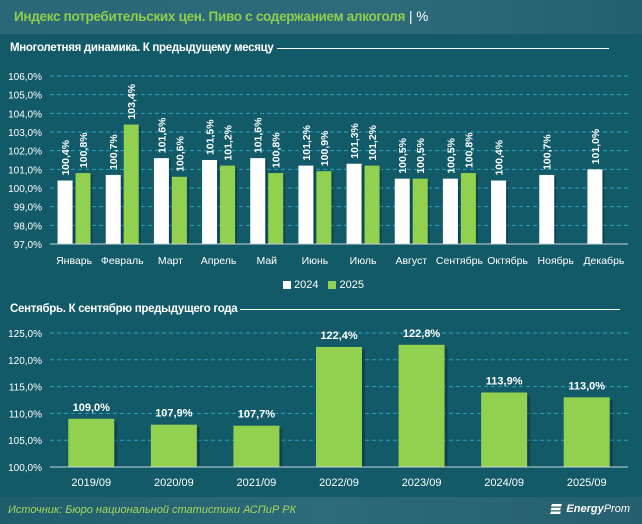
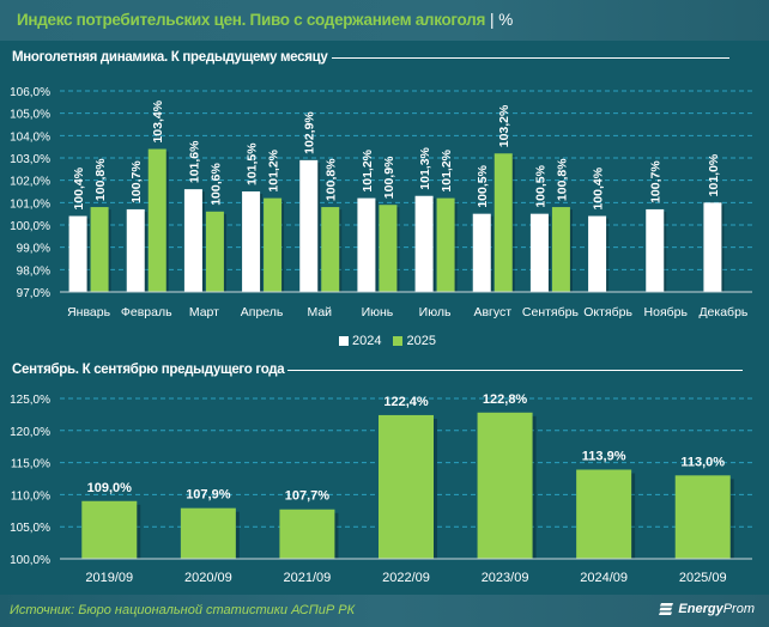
Многолетняя динамика. К предыдущему месяцу/2024/Май: 101,6% -> 102,9%
Многолетняя динамика. К предыдущему месяцу/2025/Август: 100,5% -> 103,2%
